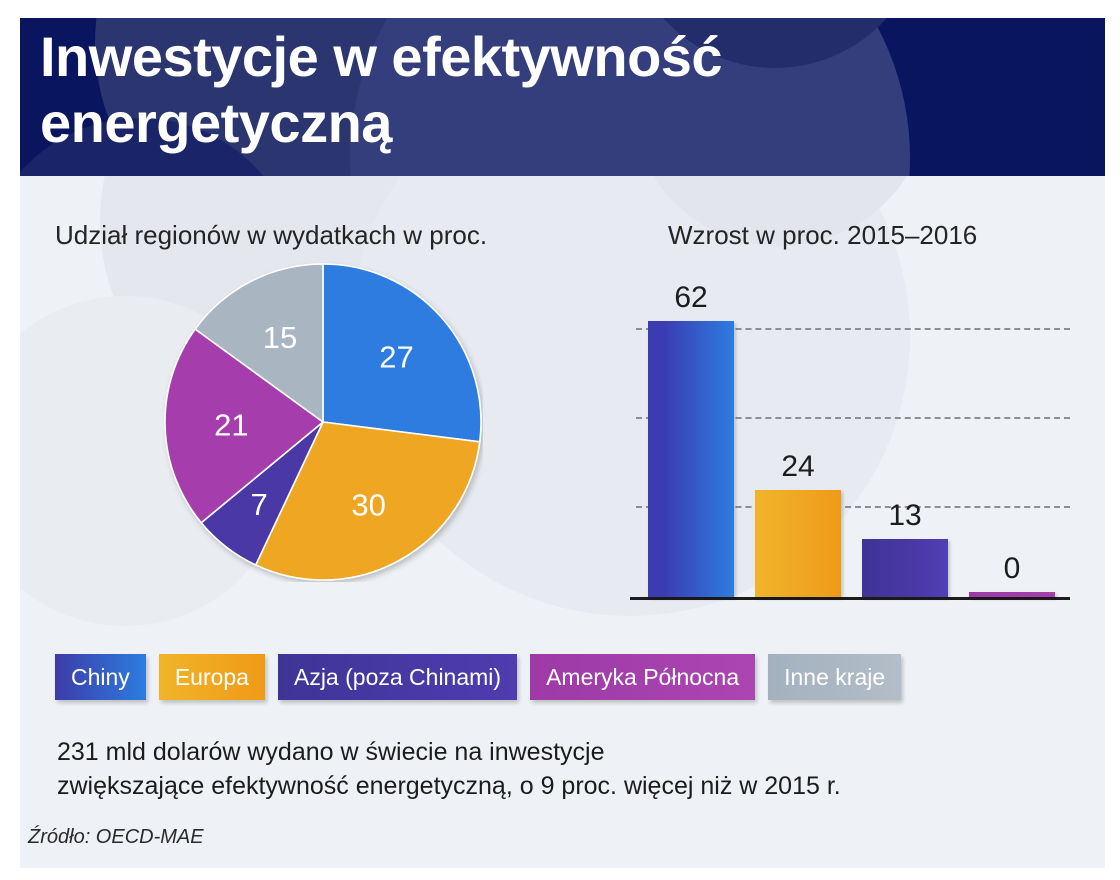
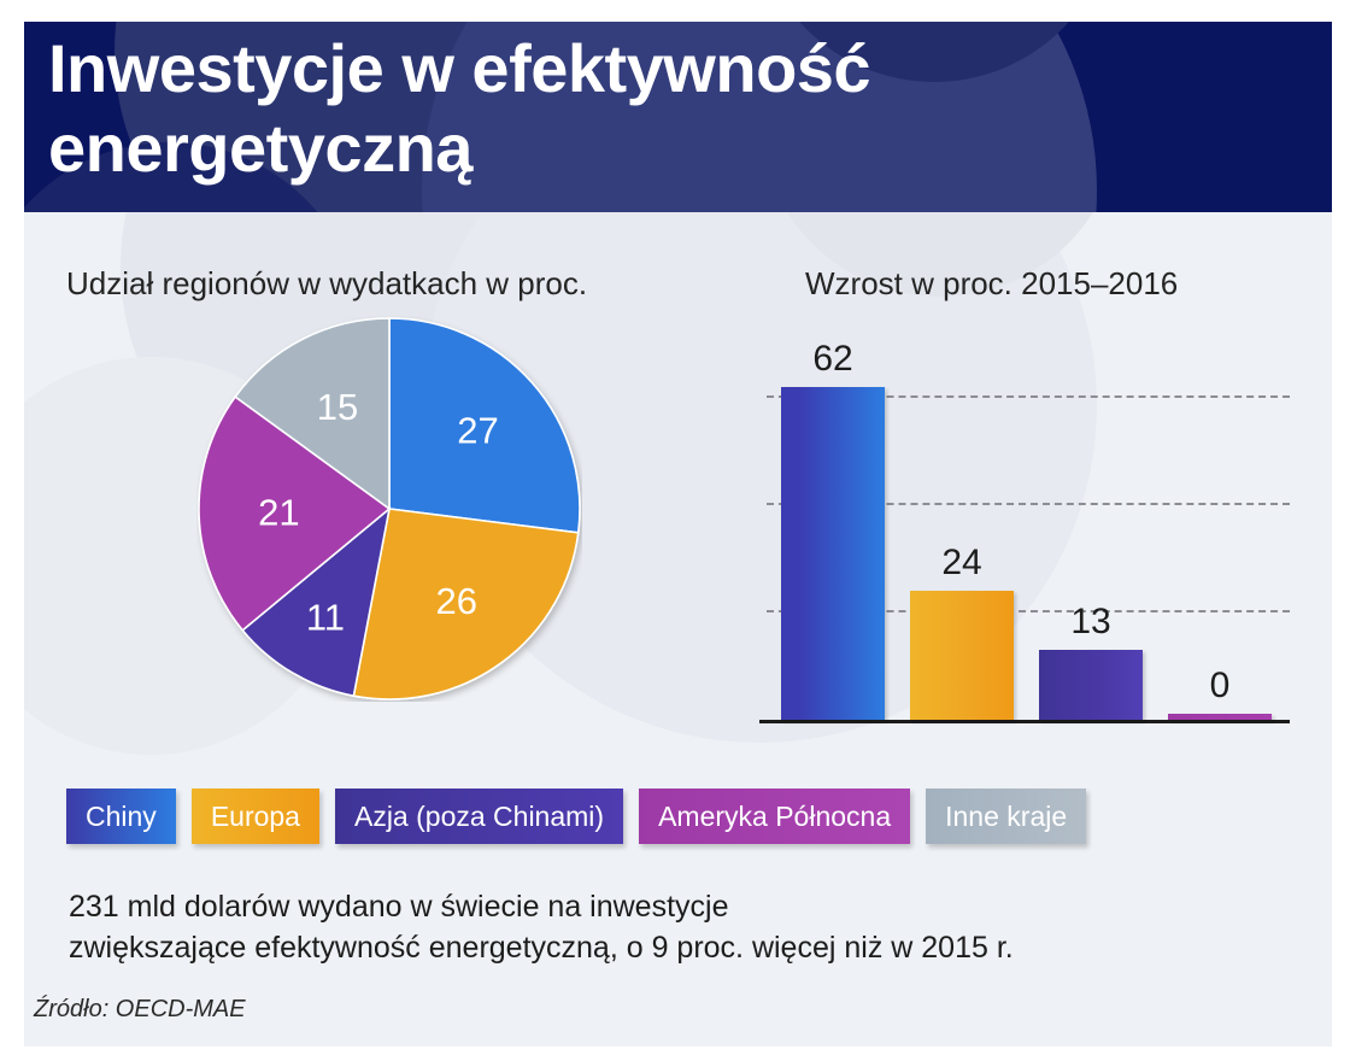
Udział regionów w wydatkach w proc./Europa: 30 -> 26
Udział regionów w wydatkach w proc./Azja (poza Chinami): 7 -> 11
